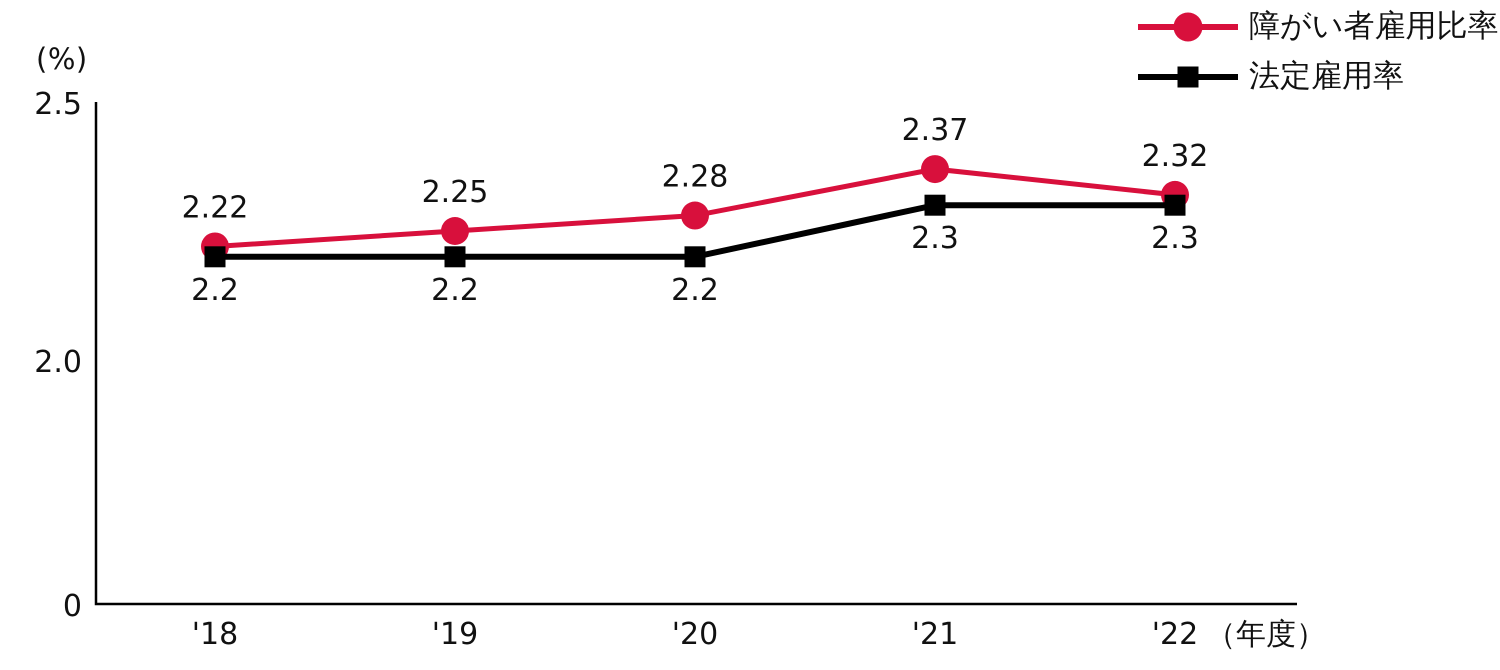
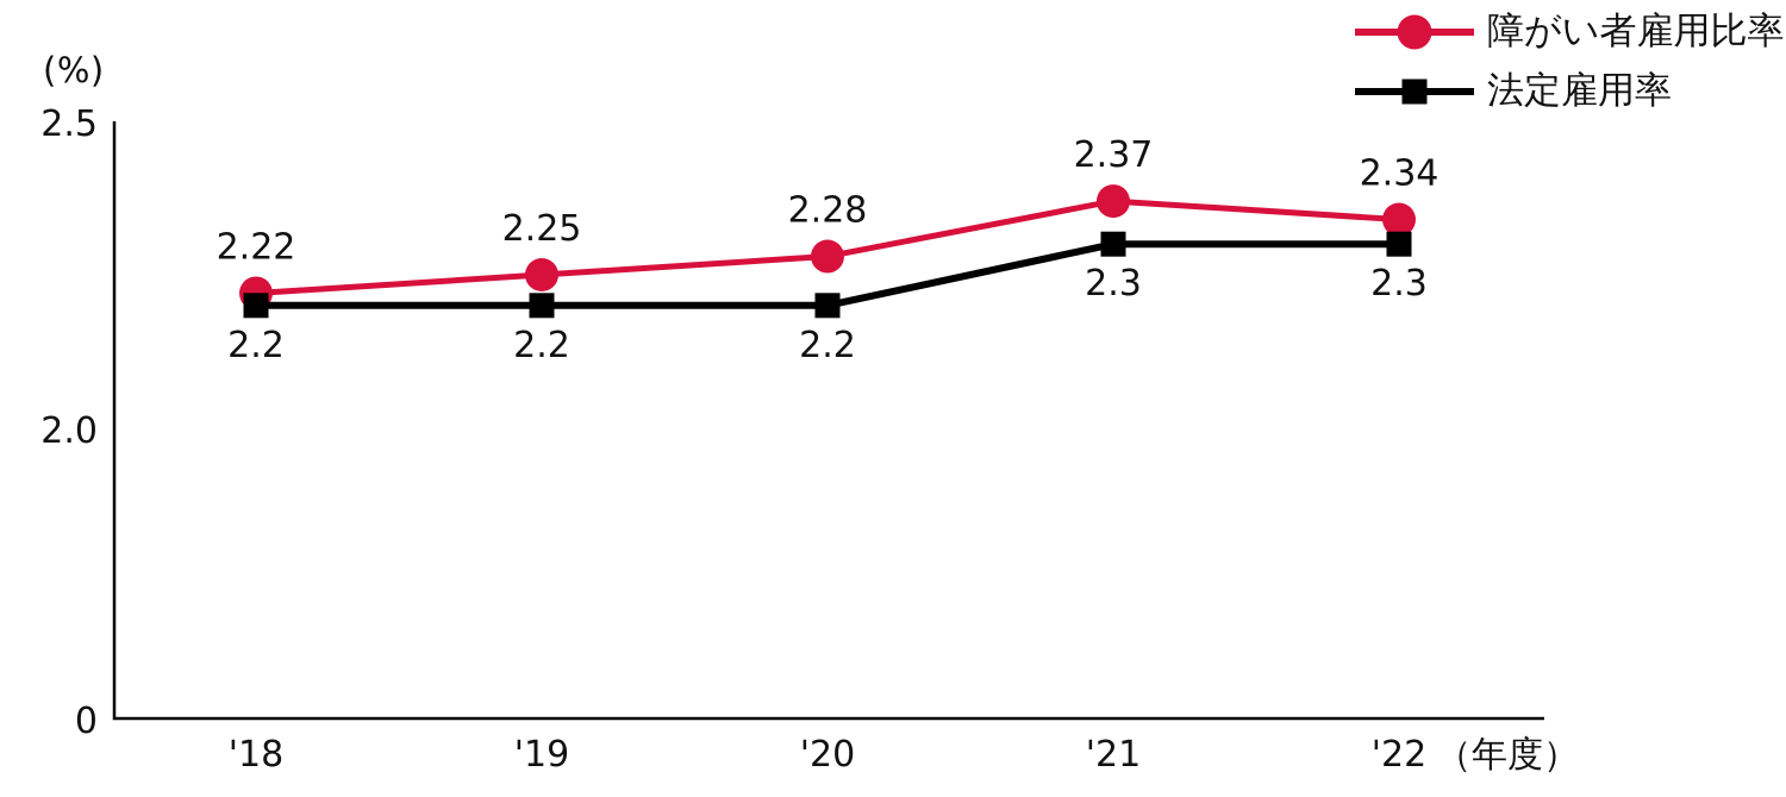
障がい者雇用比率/'22: 2.32 -> 2.34
